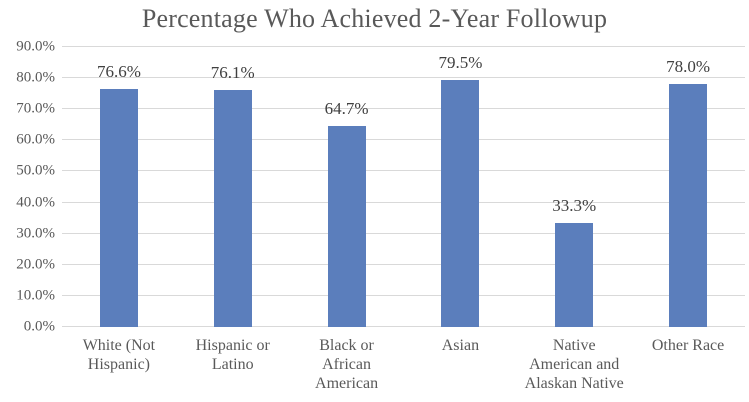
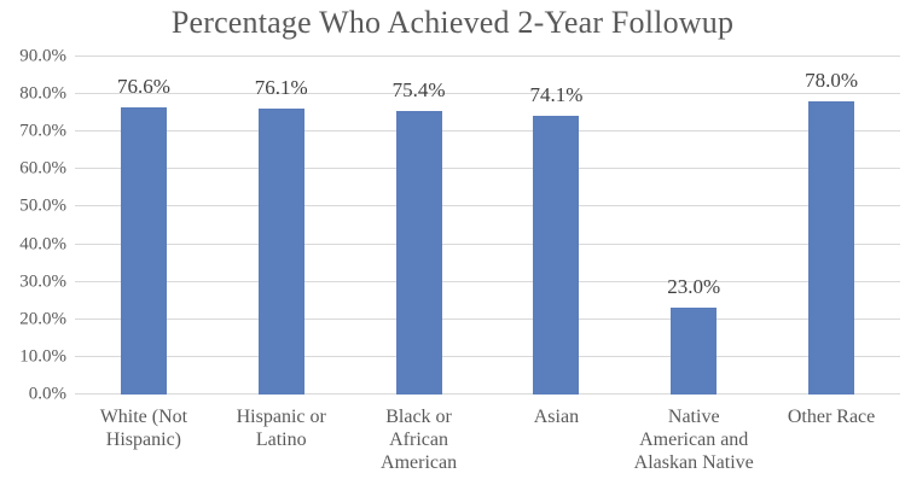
Black or African American: 64.7% -> 75.4%
Asian: 79.5% -> 74.1%
Native American and Alaskan Native: 33.3% -> 23.0%
